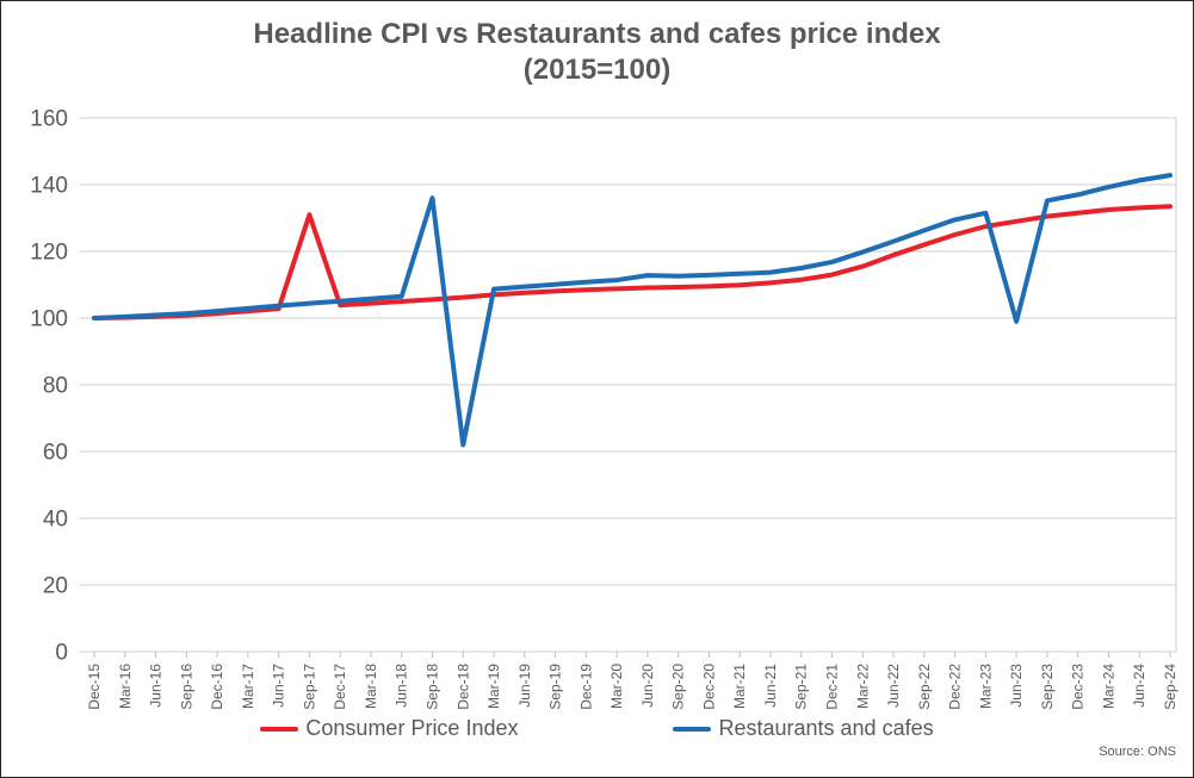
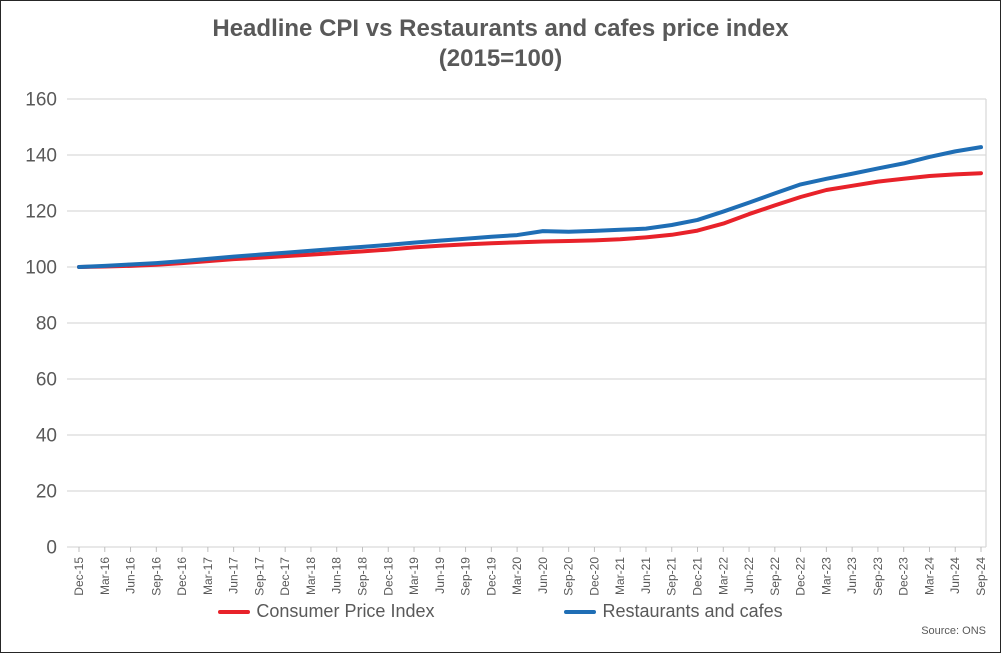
Consumer Price Index/Sep-17: 131 -> 103
Restaurants and cafes/Sep-18: 136 -> 107
Restaurants and cafes/Dec-18: 62 -> 108
Restaurants and cafes/Jun-23: 99 -> 133
